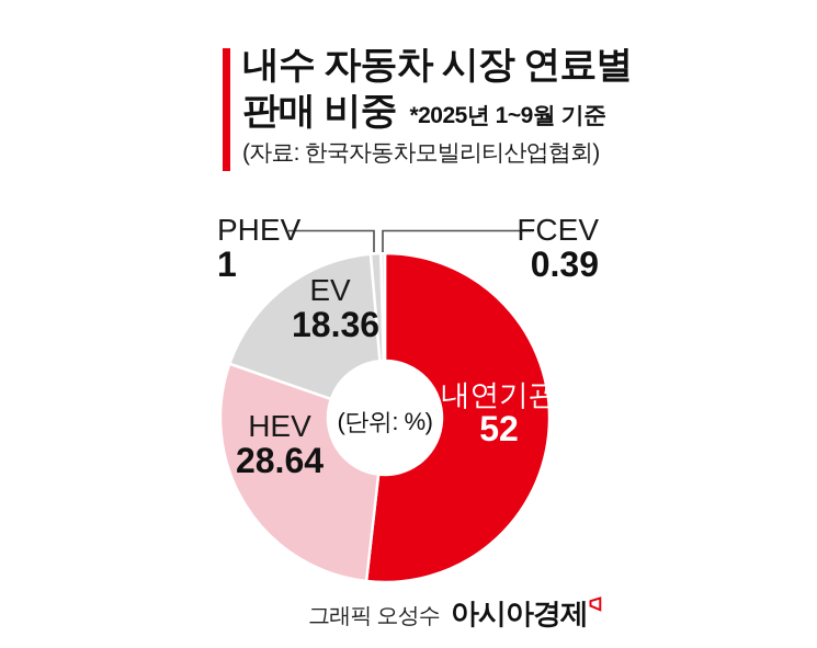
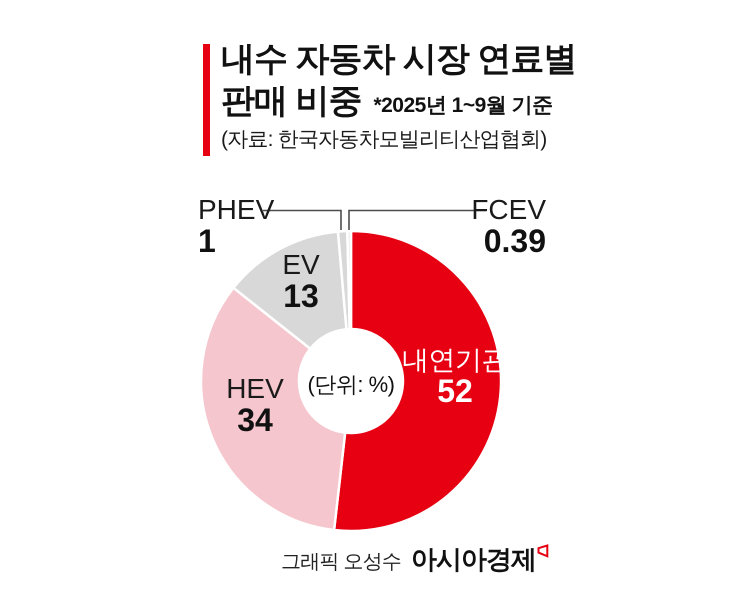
HEV: 28.64 -> 34
EV: 18.36 -> 13
